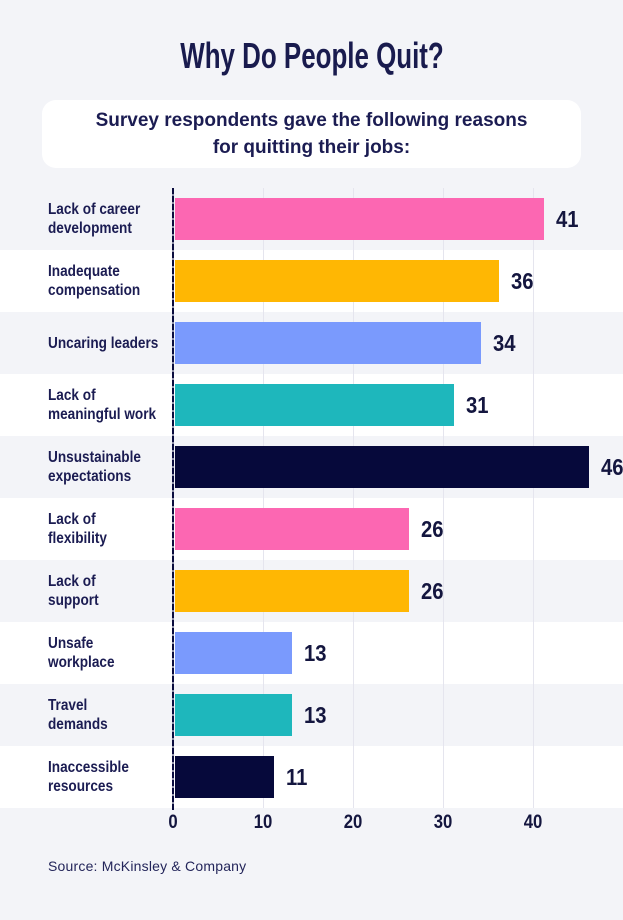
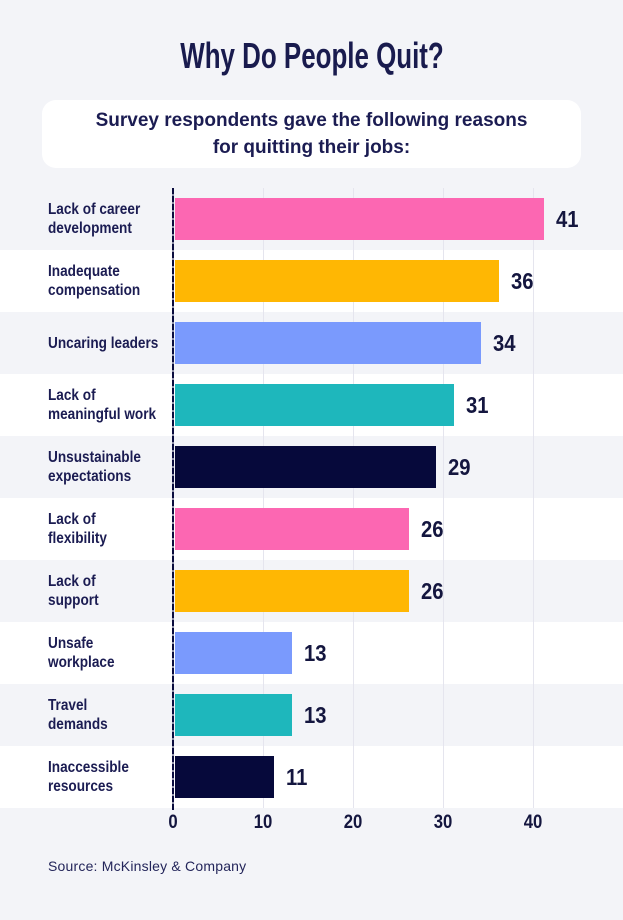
Unsustainable expectations: 46 -> 29
